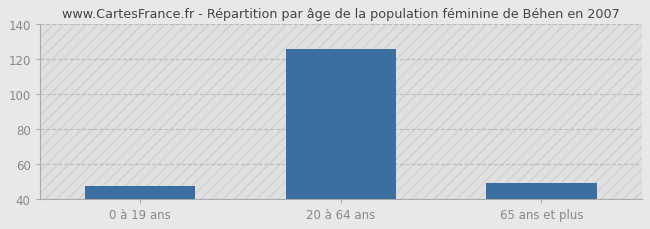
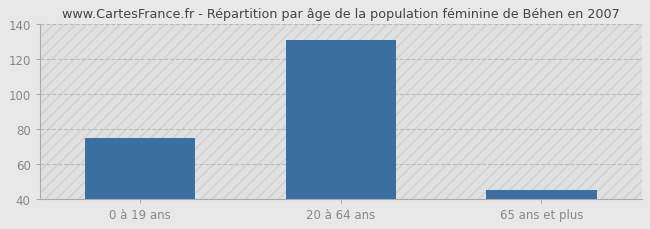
0 à 19 ans: 47 -> 75
20 à 64 ans: 126 -> 131
65 ans et plus: 49 -> 45
